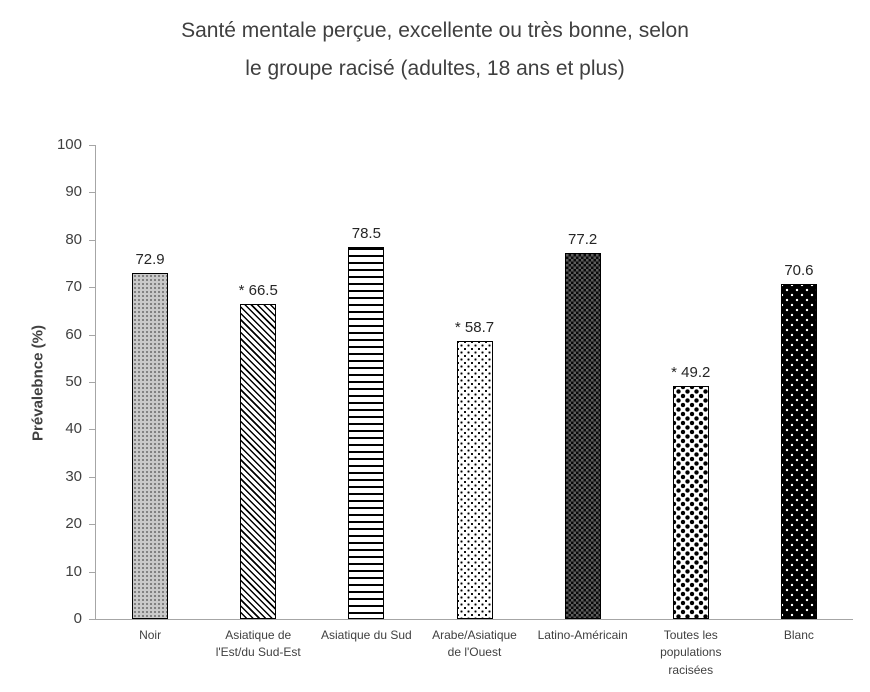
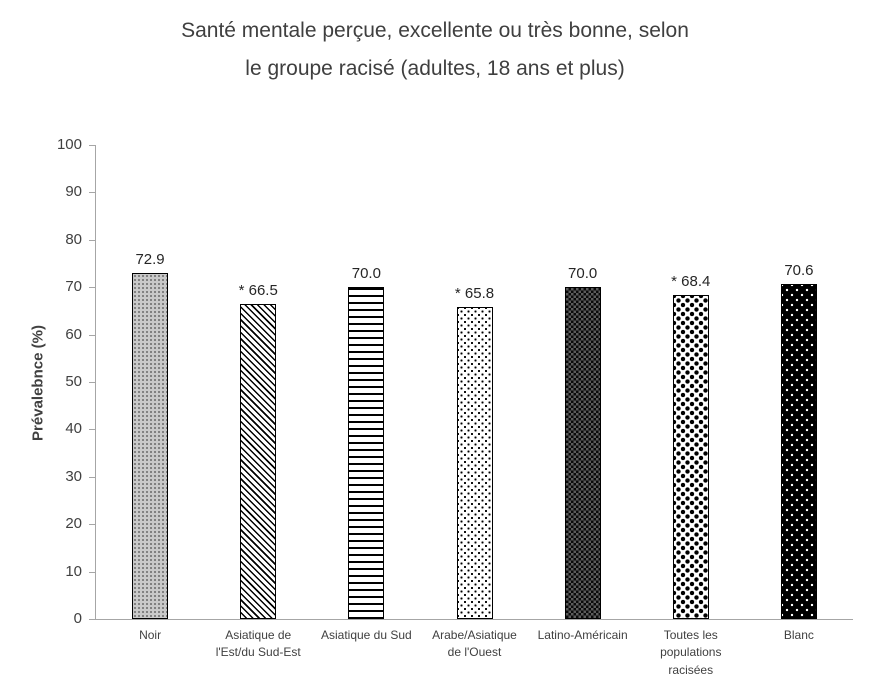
Asiatique du Sud: 78.5 -> 70.0
Arabe/Asiatique de l'Ouest: 58.7 -> 65.8
Latino-Américain: 77.2 -> 70.0
Toutes les populations racisées: 49.2 -> 68.4
